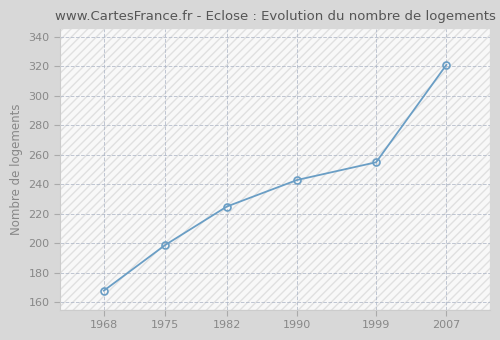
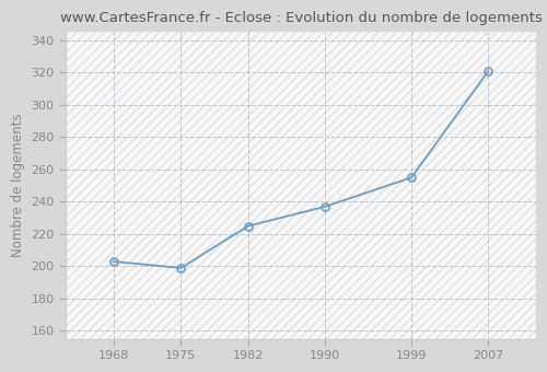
1968: 168 -> 203
1990: 243 -> 237
